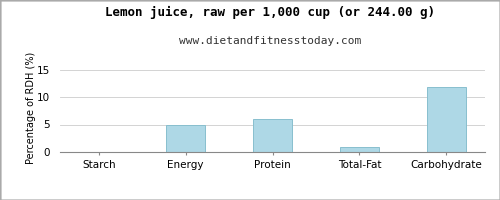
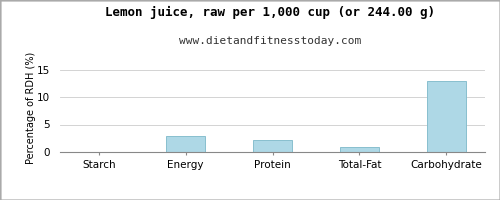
Energy: 5.0 -> 3.0
Protein: 6.0 -> 2.1
Carbohydrate: 11.8 -> 13.0
